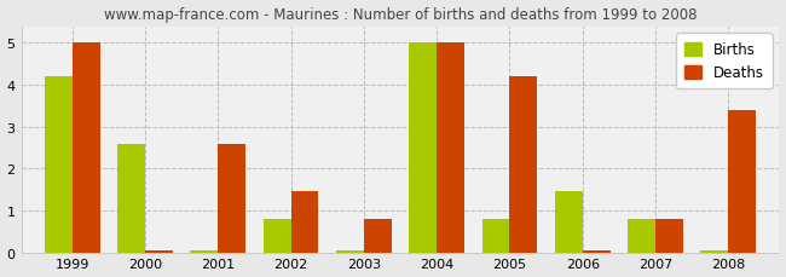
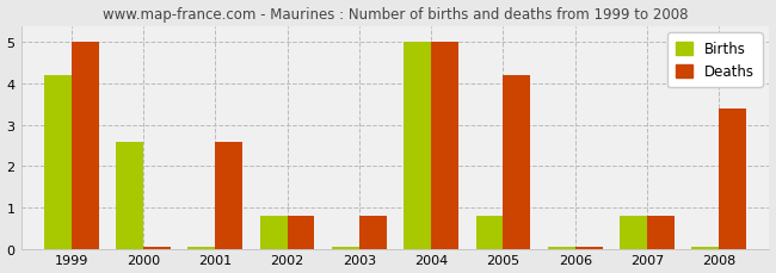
Deaths/2002: 1.45 -> 0.80
Births/2006: 1.45 -> 0.05
